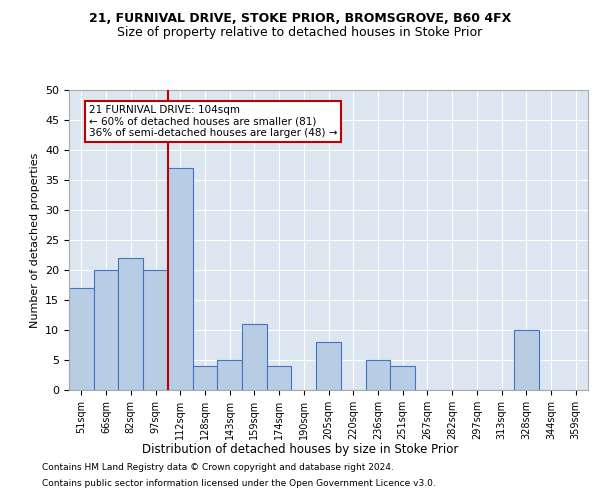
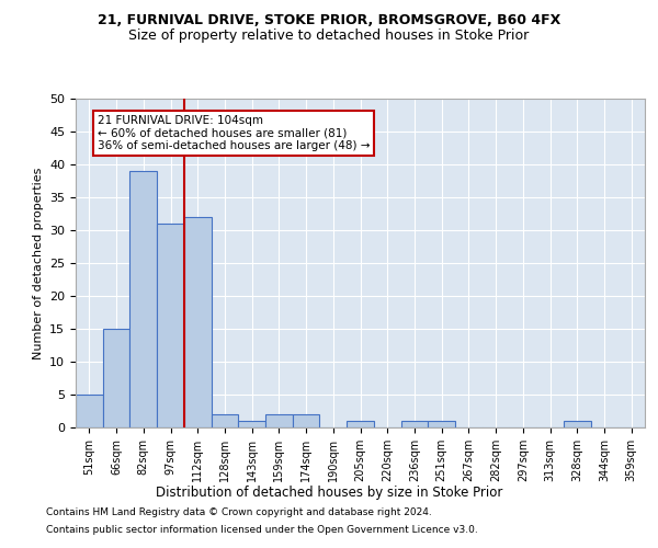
51sqm: 17 -> 5
66sqm: 20 -> 15
82sqm: 22 -> 39
97sqm: 20 -> 31
112sqm: 37 -> 32
128sqm: 4 -> 2
143sqm: 5 -> 1
159sqm: 11 -> 2
174sqm: 4 -> 2
205sqm: 8 -> 1
236sqm: 5 -> 1
251sqm: 4 -> 1
328sqm: 10 -> 1
